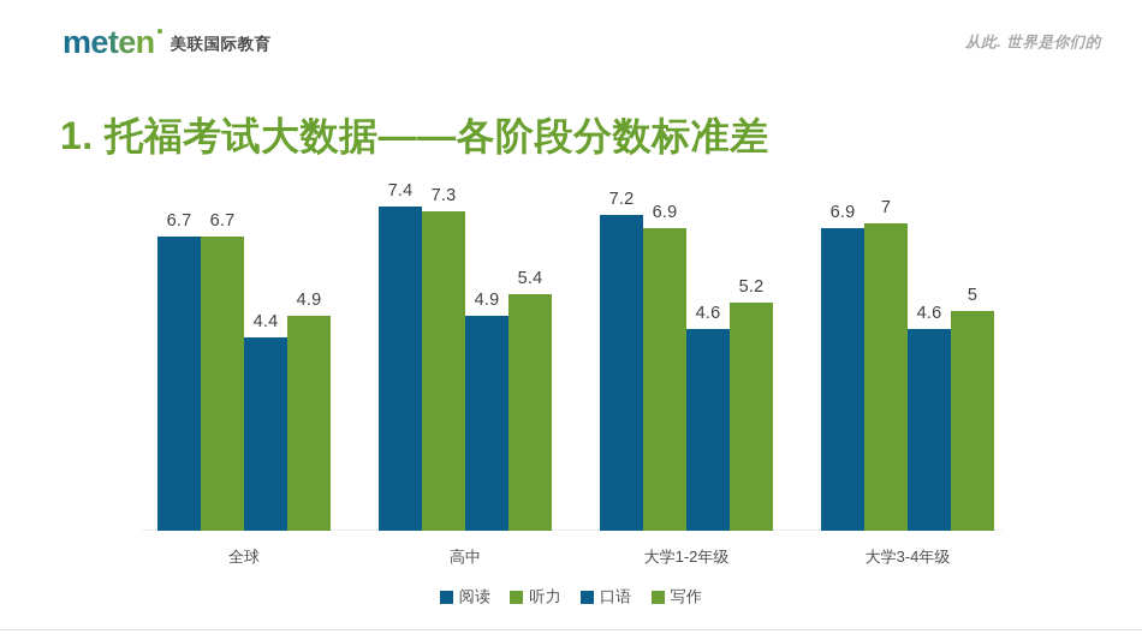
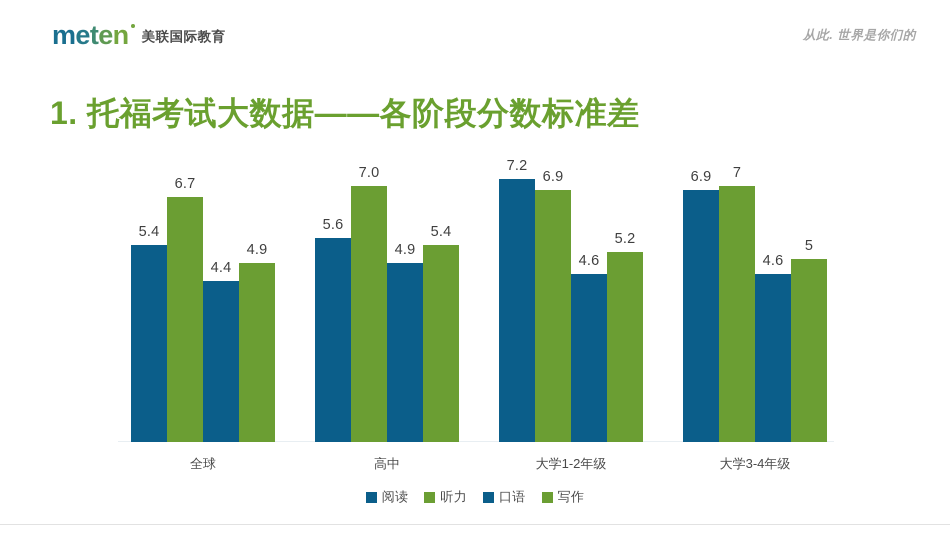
阅读/全球: 6.7 -> 5.4
阅读/高中: 7.4 -> 5.6
听力/高中: 7.3 -> 7.0
